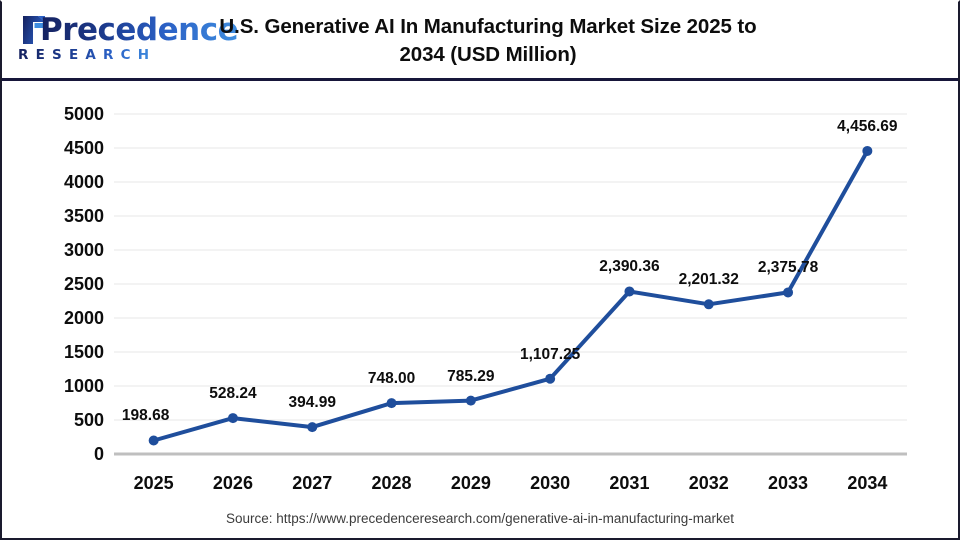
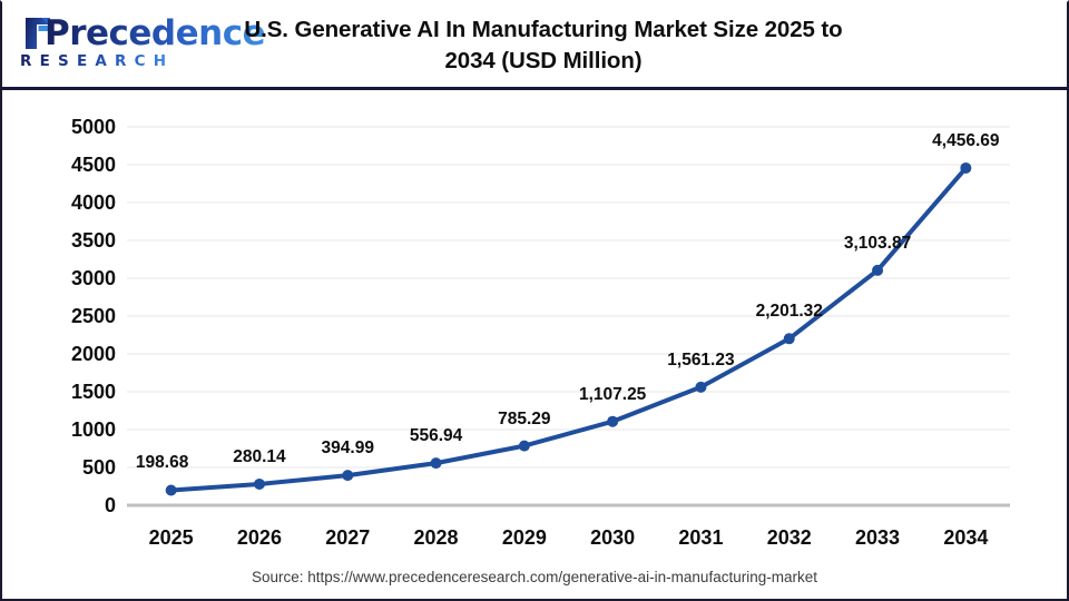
2026: 528.24 -> 280.14
2028: 748.00 -> 556.94
2031: 2,390.36 -> 1,561.23
2033: 2,375.78 -> 3,103.87
